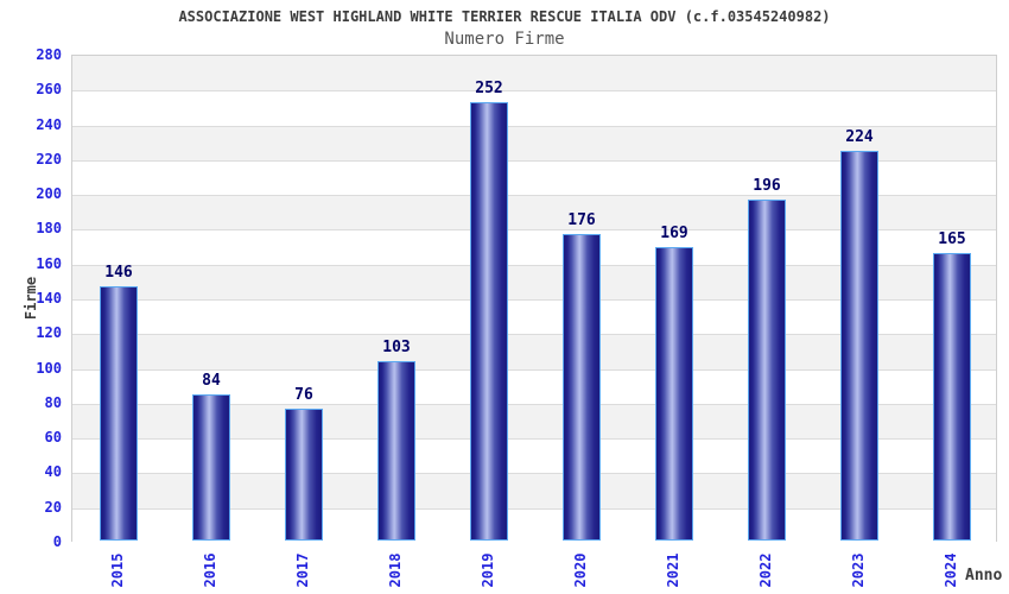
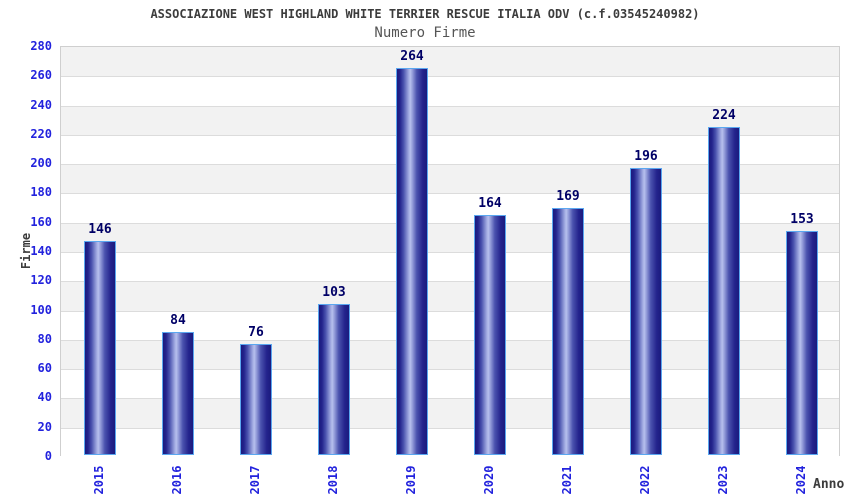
2019: 252 -> 264
2020: 176 -> 164
2024: 165 -> 153
